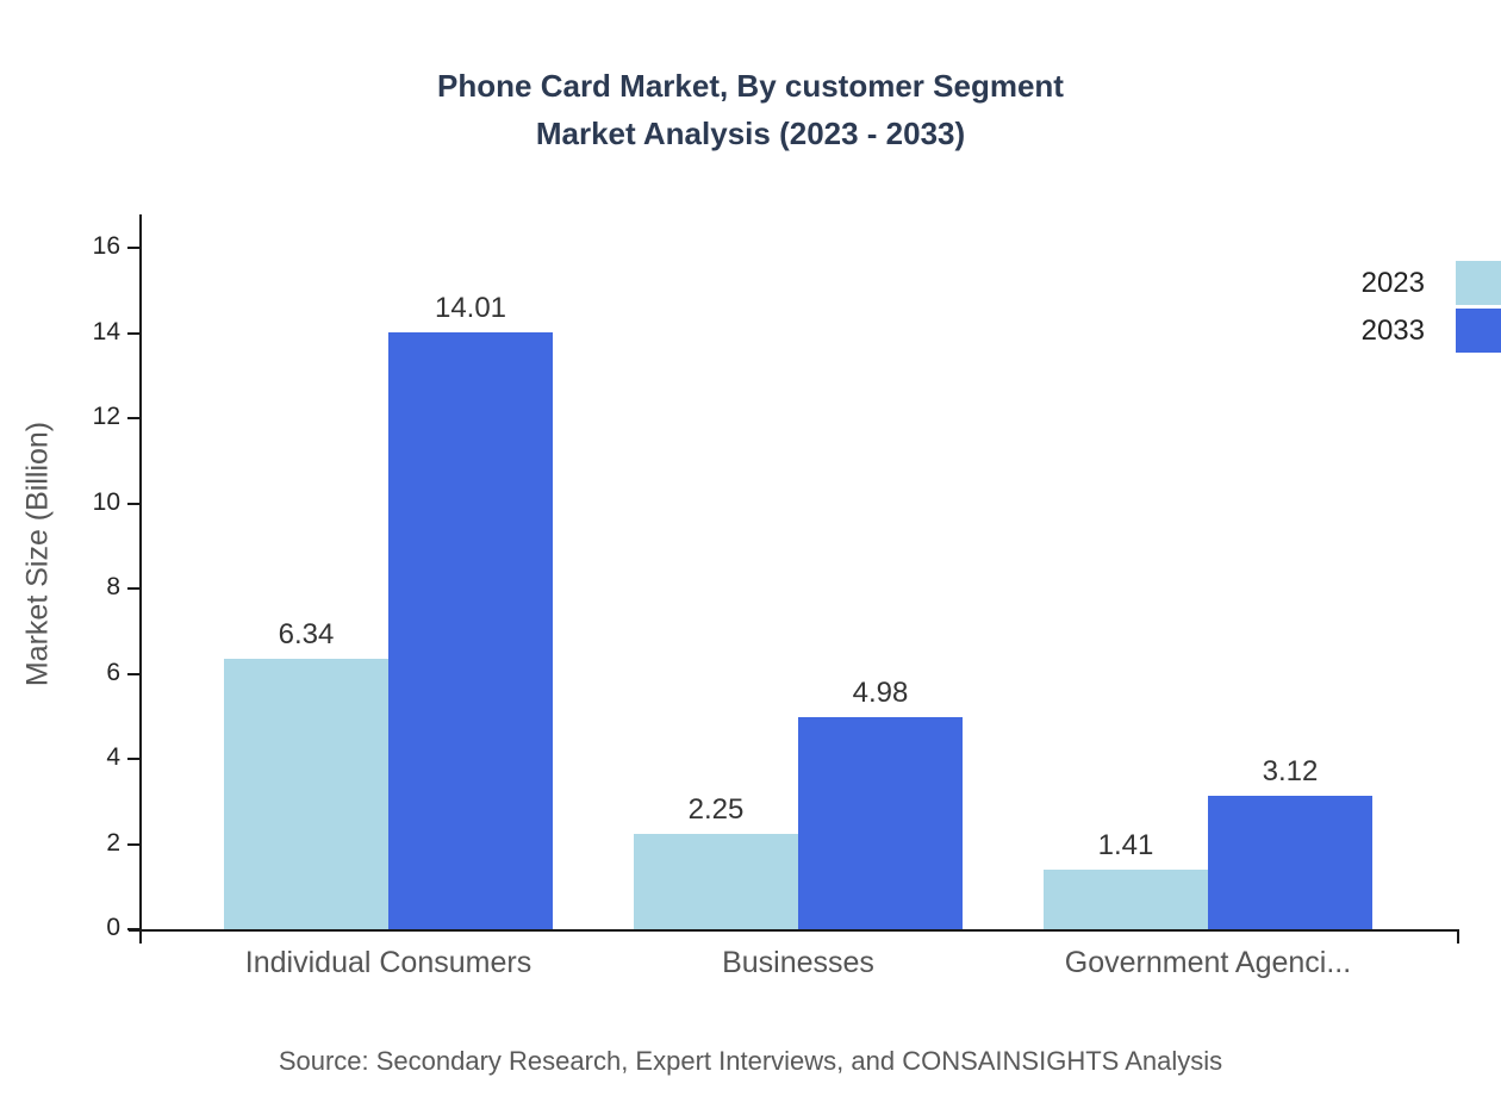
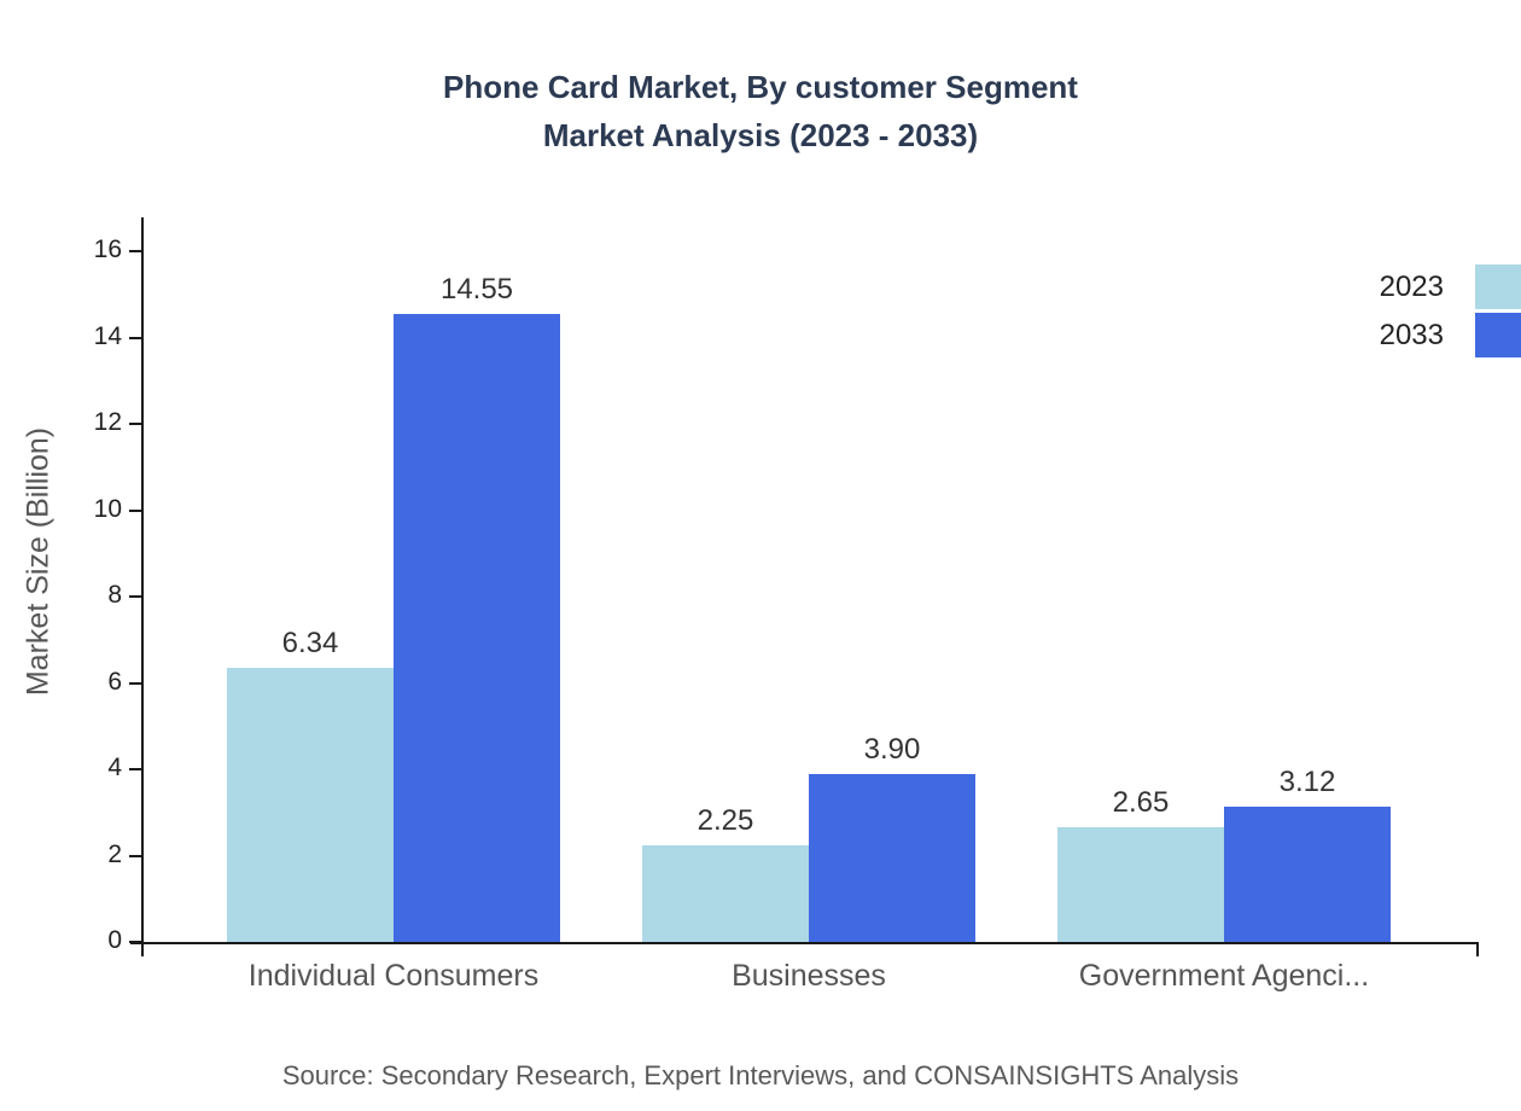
2033/Individual Consumers: 14.01 -> 14.55
2033/Businesses: 4.98 -> 3.90
2023/Government Agenci...: 1.41 -> 2.65
